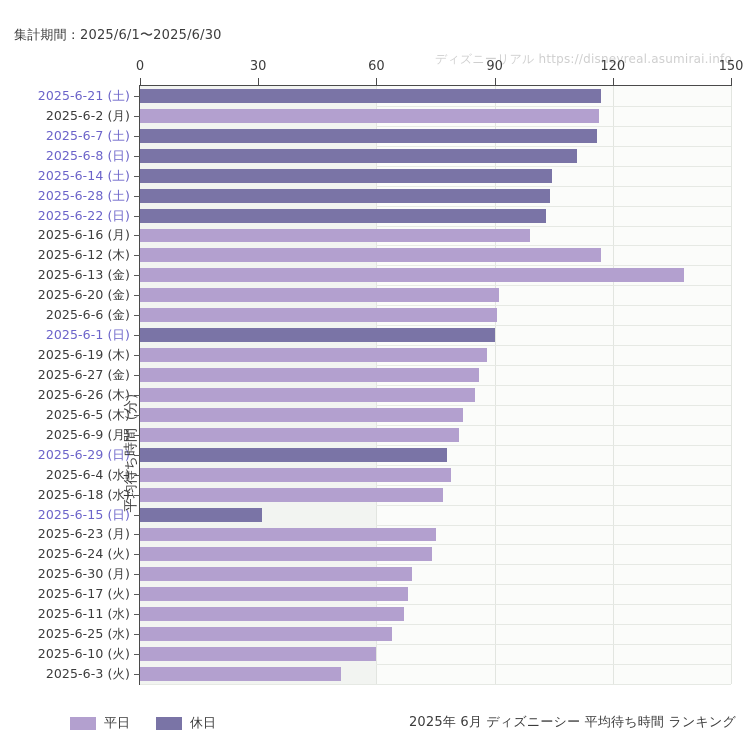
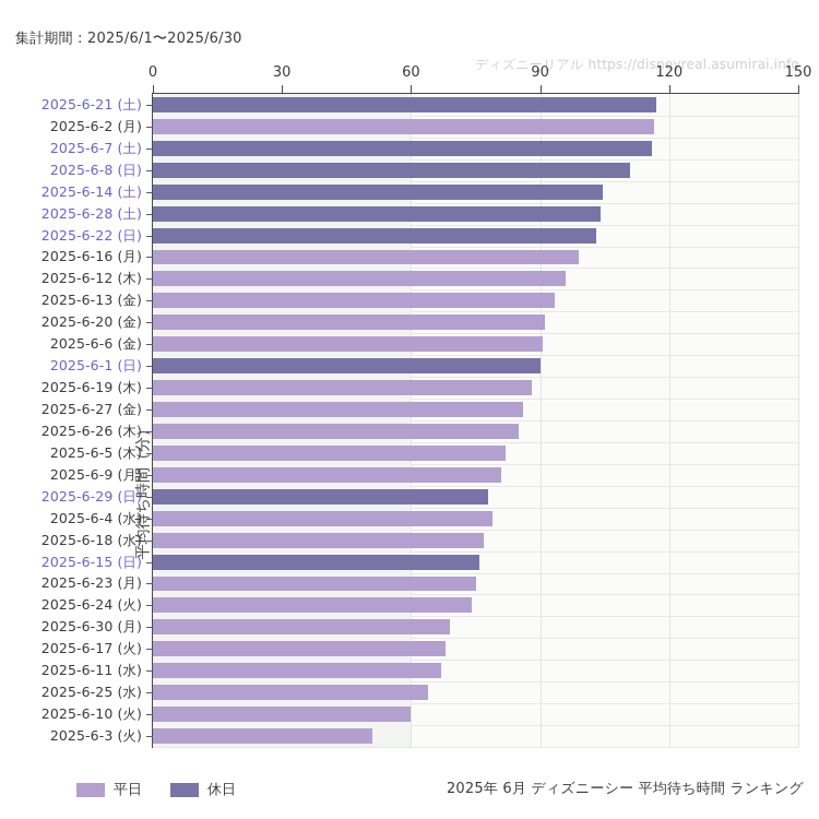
2025-6-12 (木): 117 -> 96
2025-6-13 (金): 138 -> 94
2025-6-15 (日): 31 -> 76
